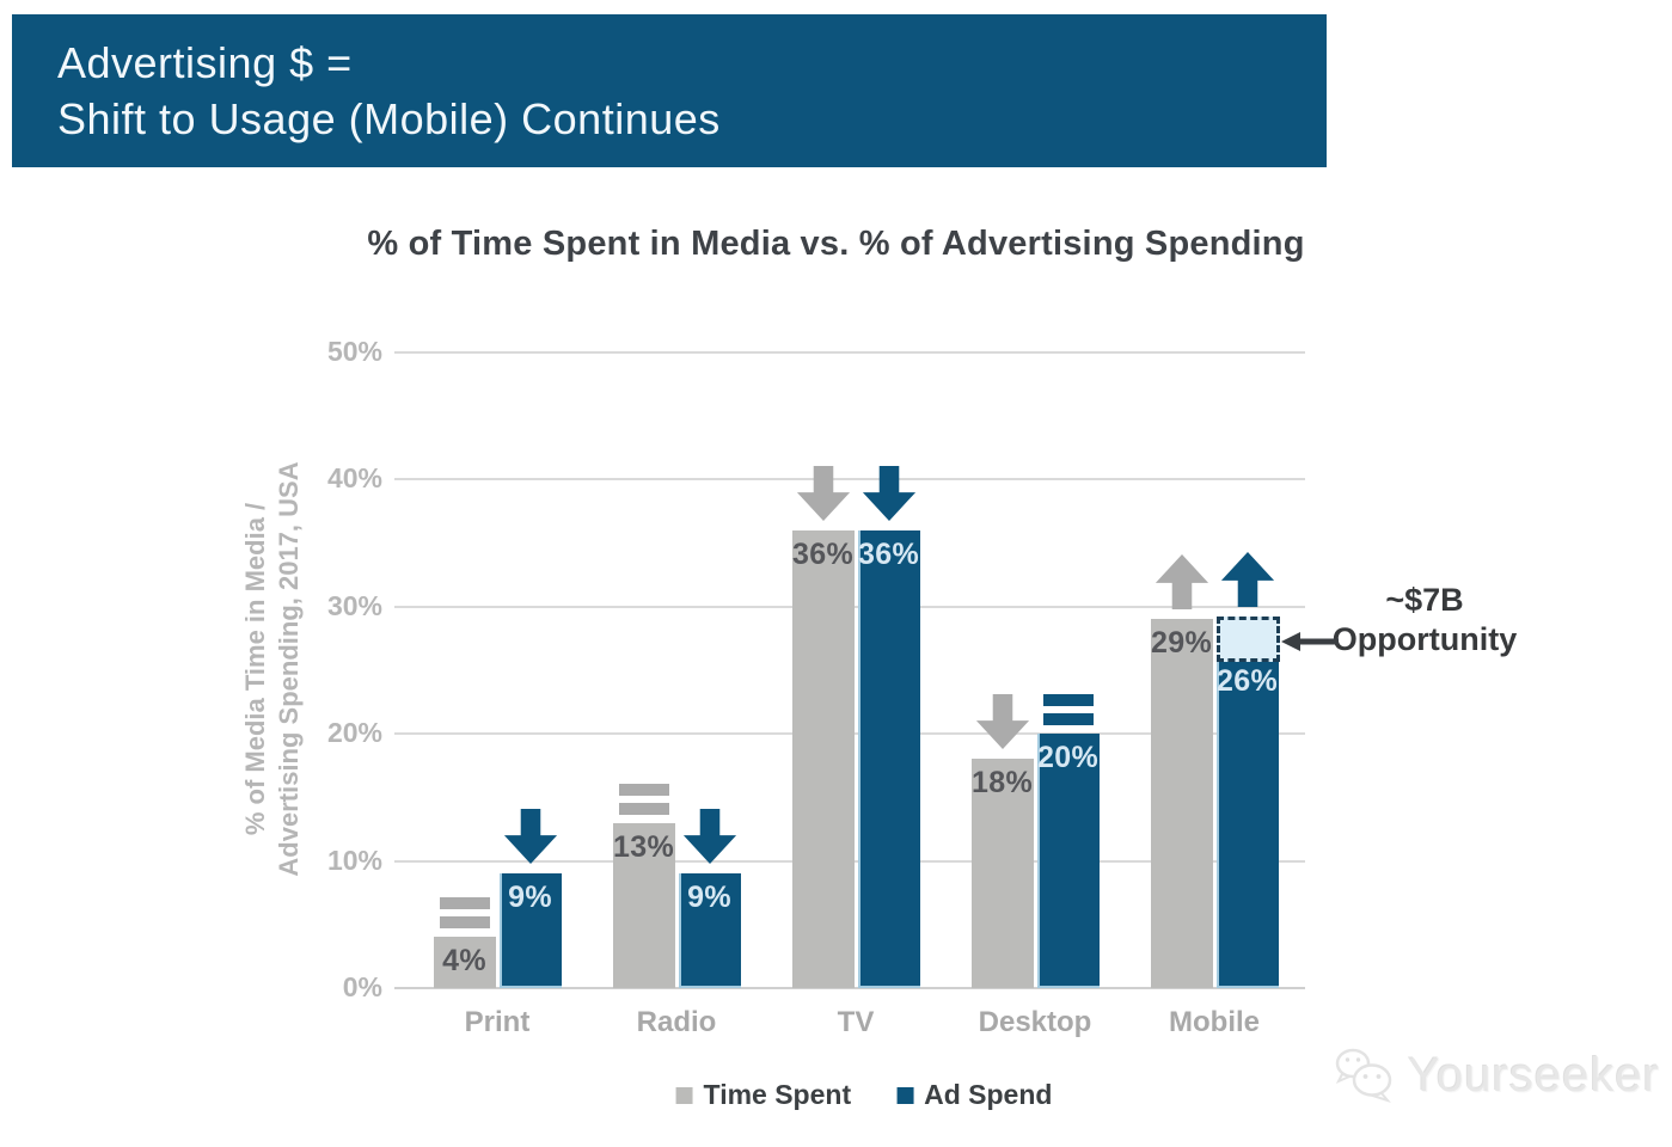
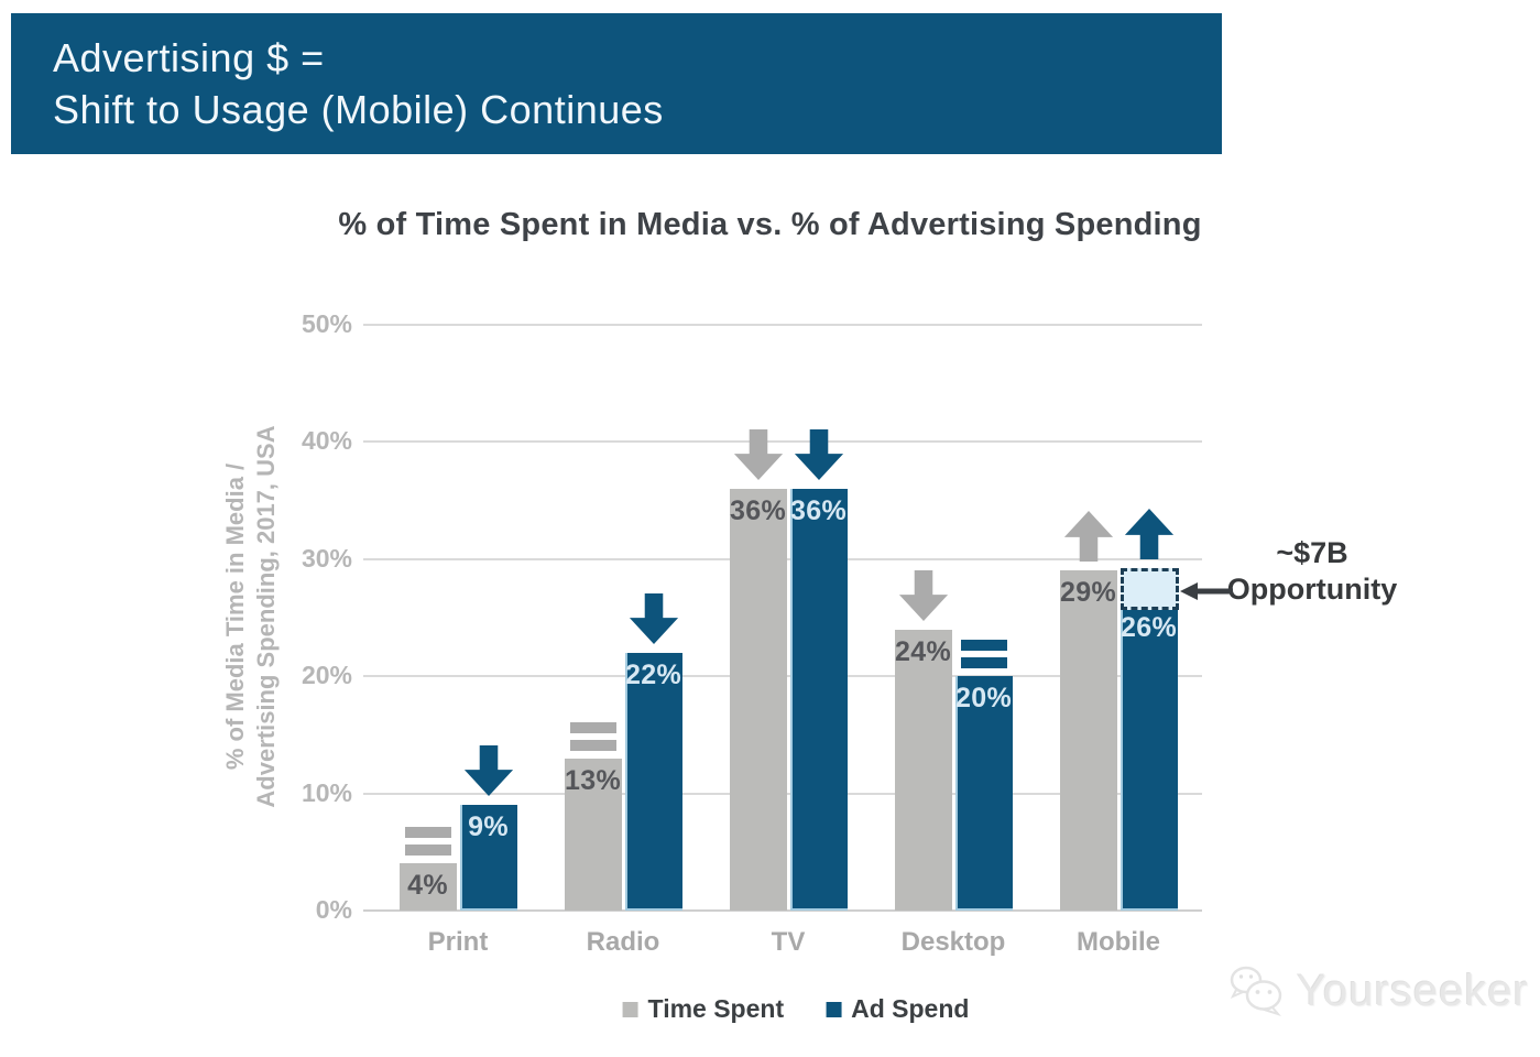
Ad Spend/Radio: 9% -> 22%
Time Spent/Desktop: 18% -> 24%
